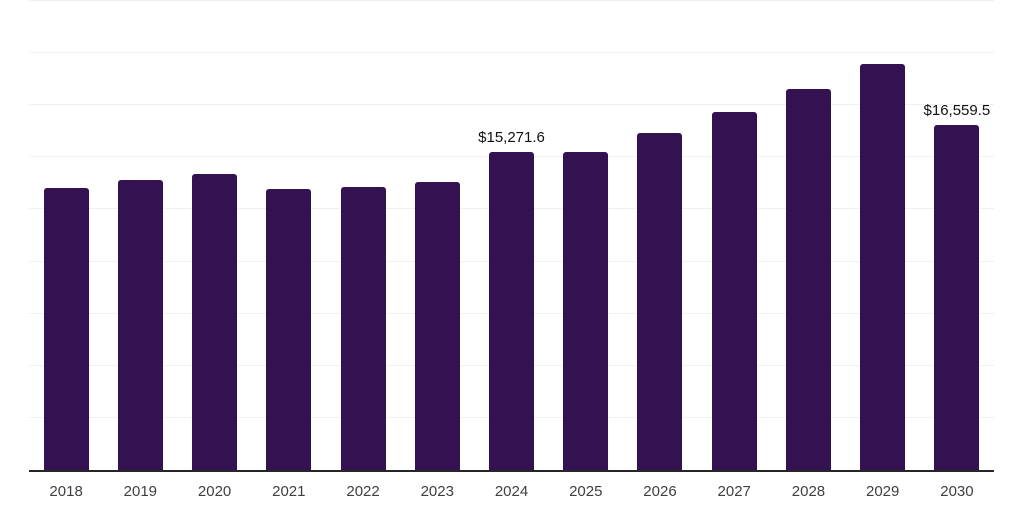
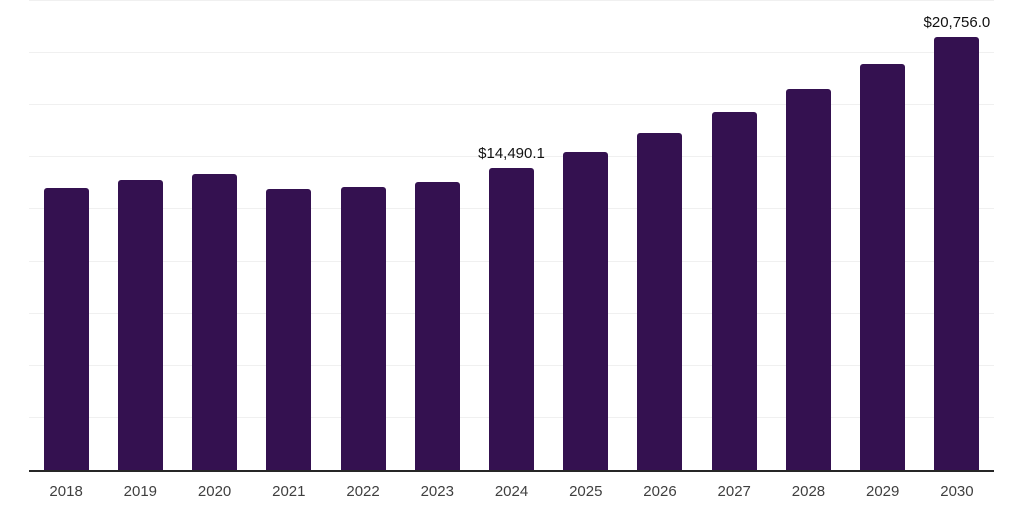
2024: $15,271.6 -> $14,490.1
2030: $16,559.5 -> $20,756.0
